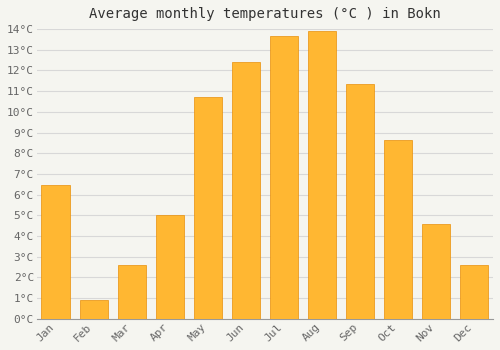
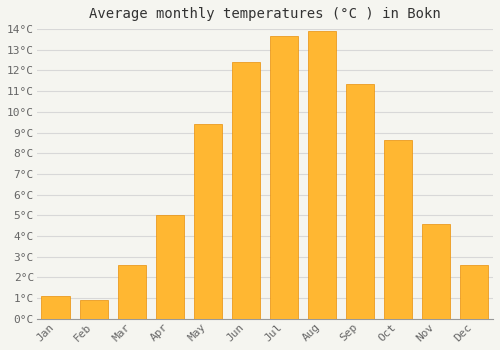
Jan: 6.45°C -> 1.10°C
May: 10.70°C -> 9.40°C
